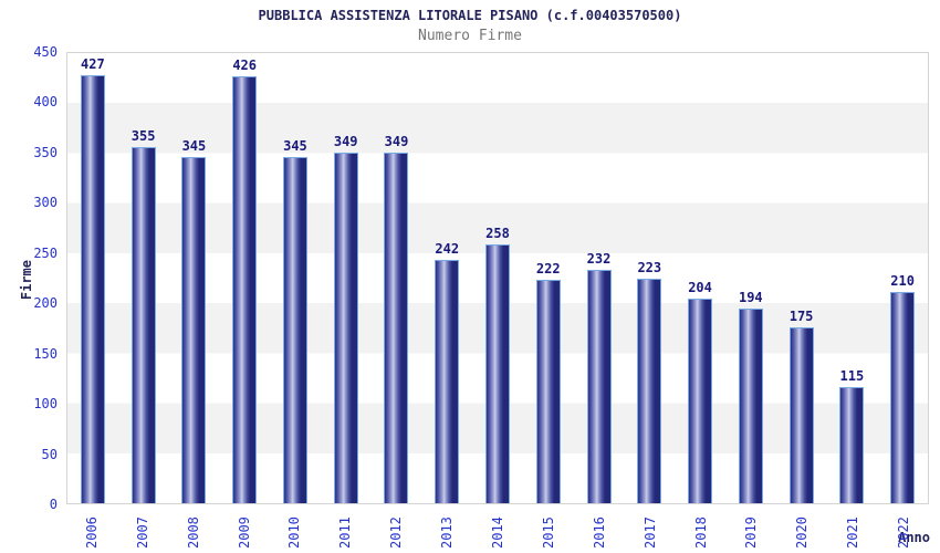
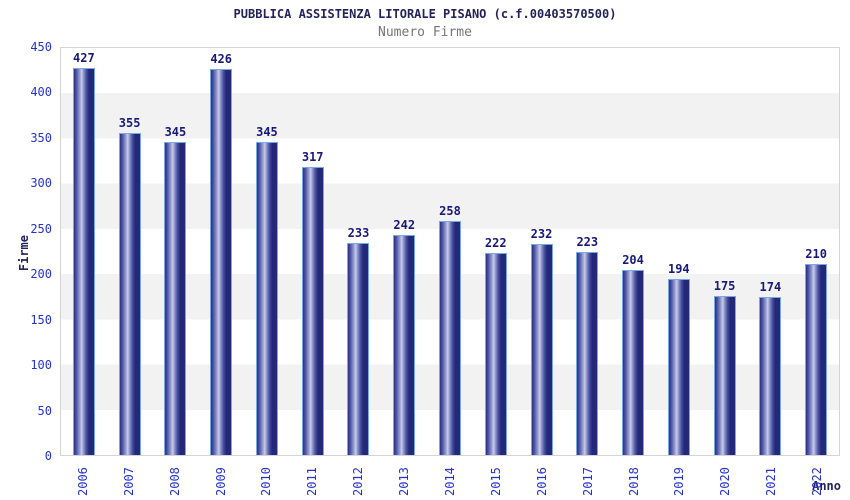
2011: 349 -> 317
2012: 349 -> 233
2021: 115 -> 174
